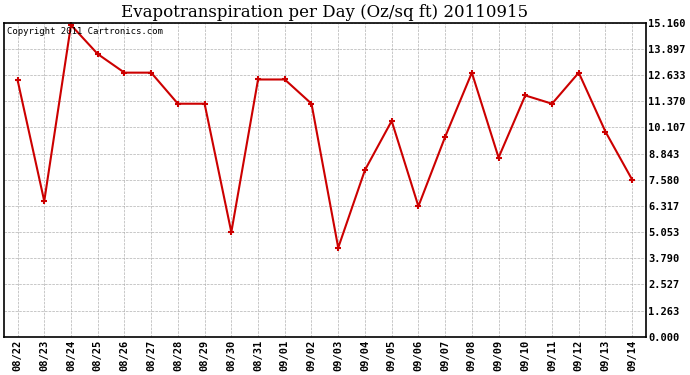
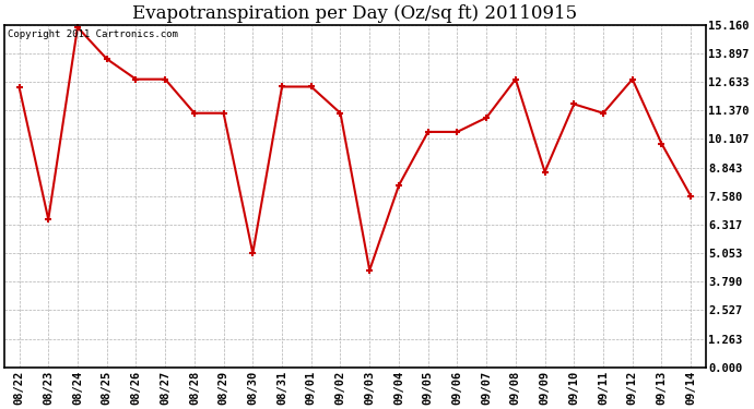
09/06: 6.30 -> 10.42
09/07: 9.65 -> 11.05
